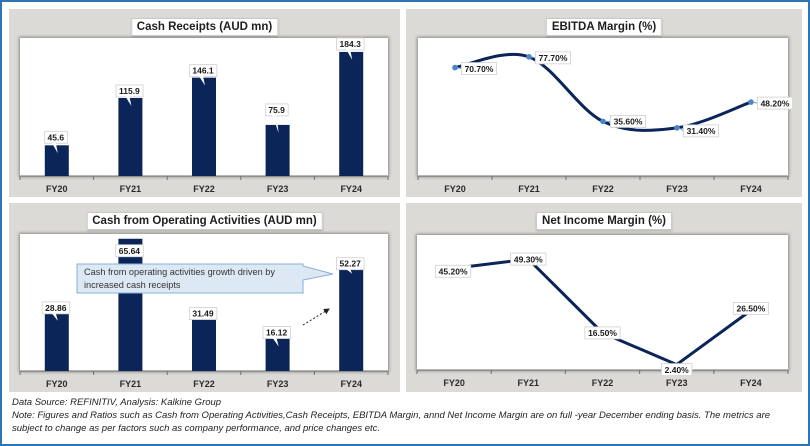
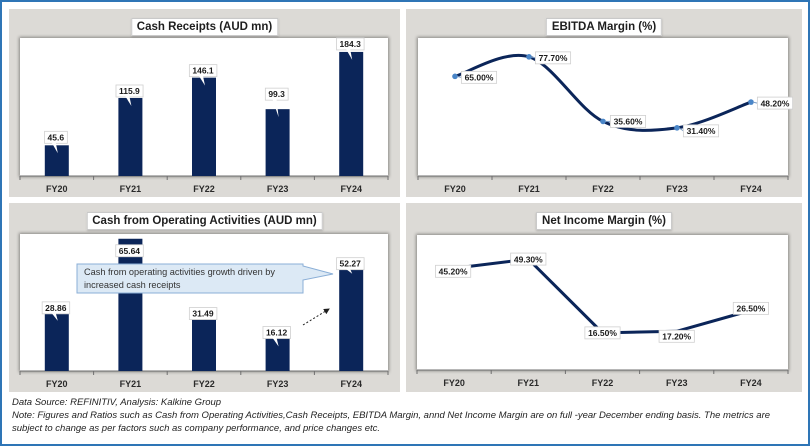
Cash Receipts (AUD mn)/FY23: 75.9 -> 99.3
EBITDA Margin (%)/FY20: 70.70% -> 65.00%
Net Income Margin (%)/FY23: 2.40% -> 17.20%
